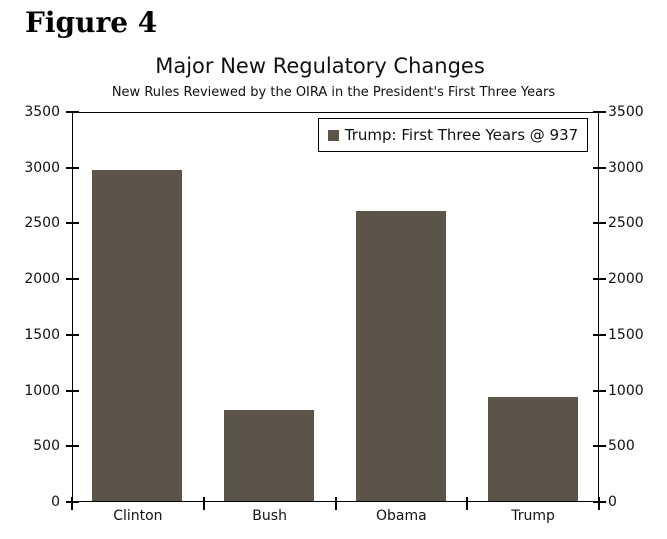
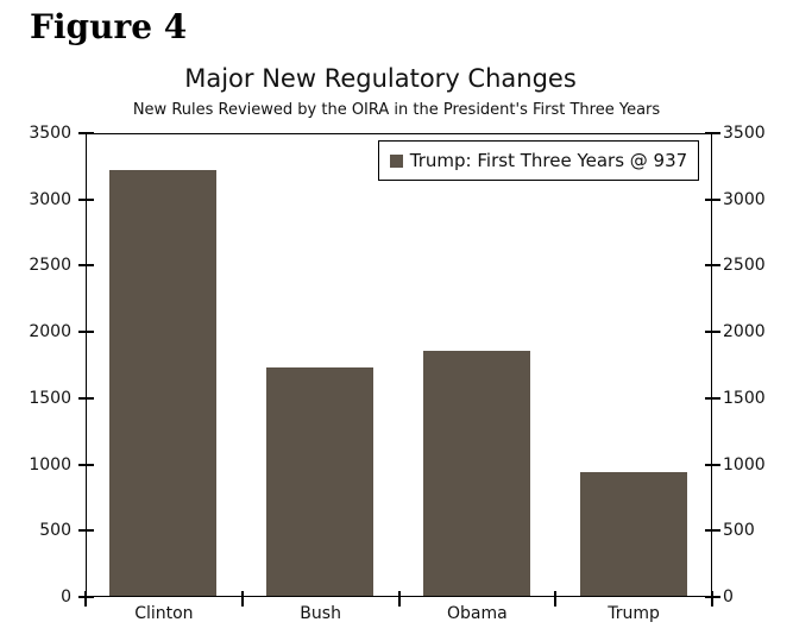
Clinton: 2990 -> 3240
Bush: 820 -> 1740
Obama: 2620 -> 1860
